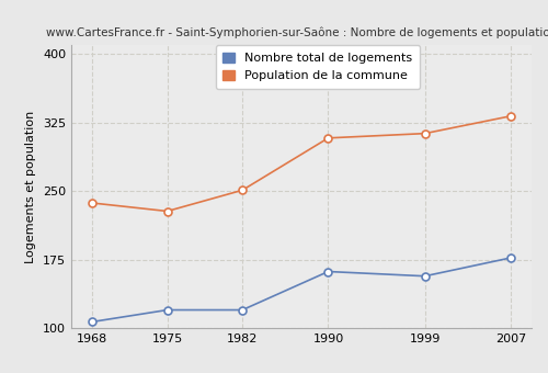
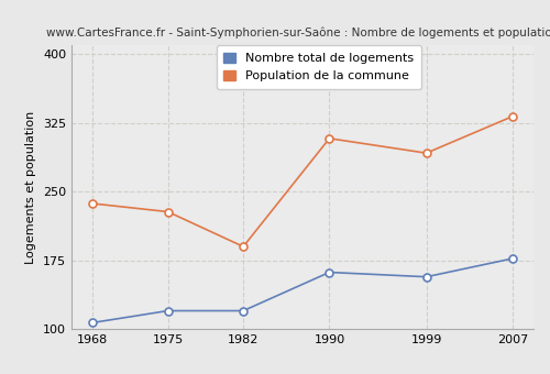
Population de la commune/1982: 251 -> 190
Population de la commune/1999: 313 -> 292
